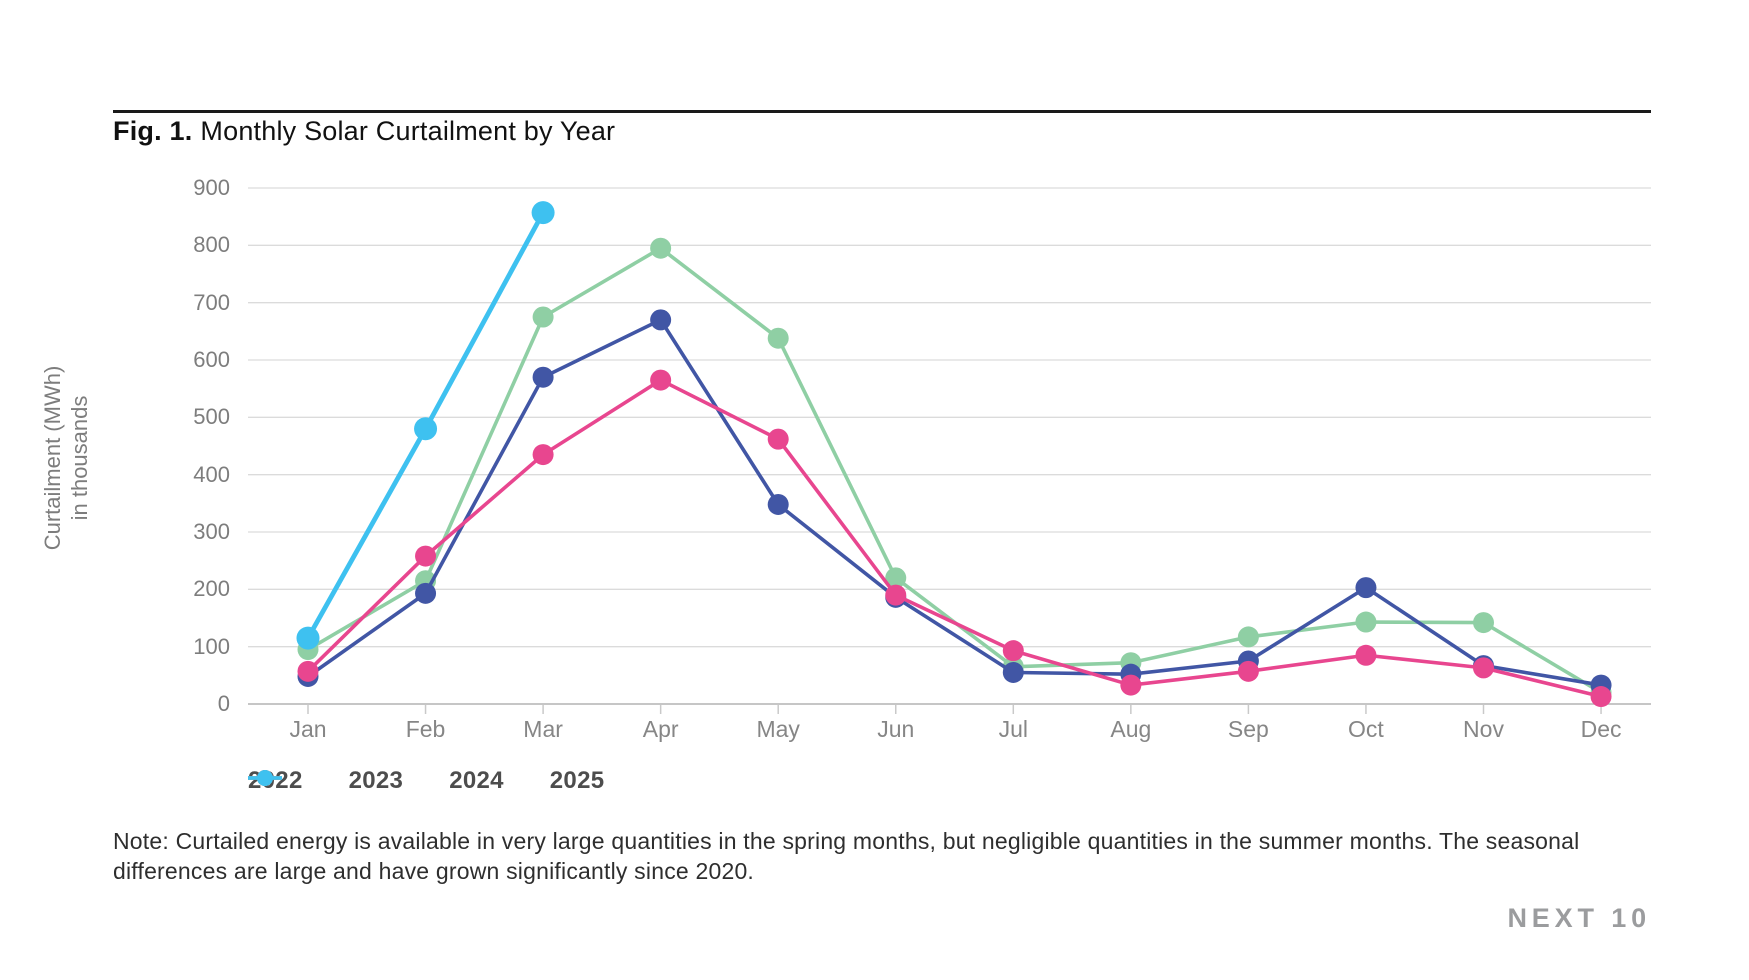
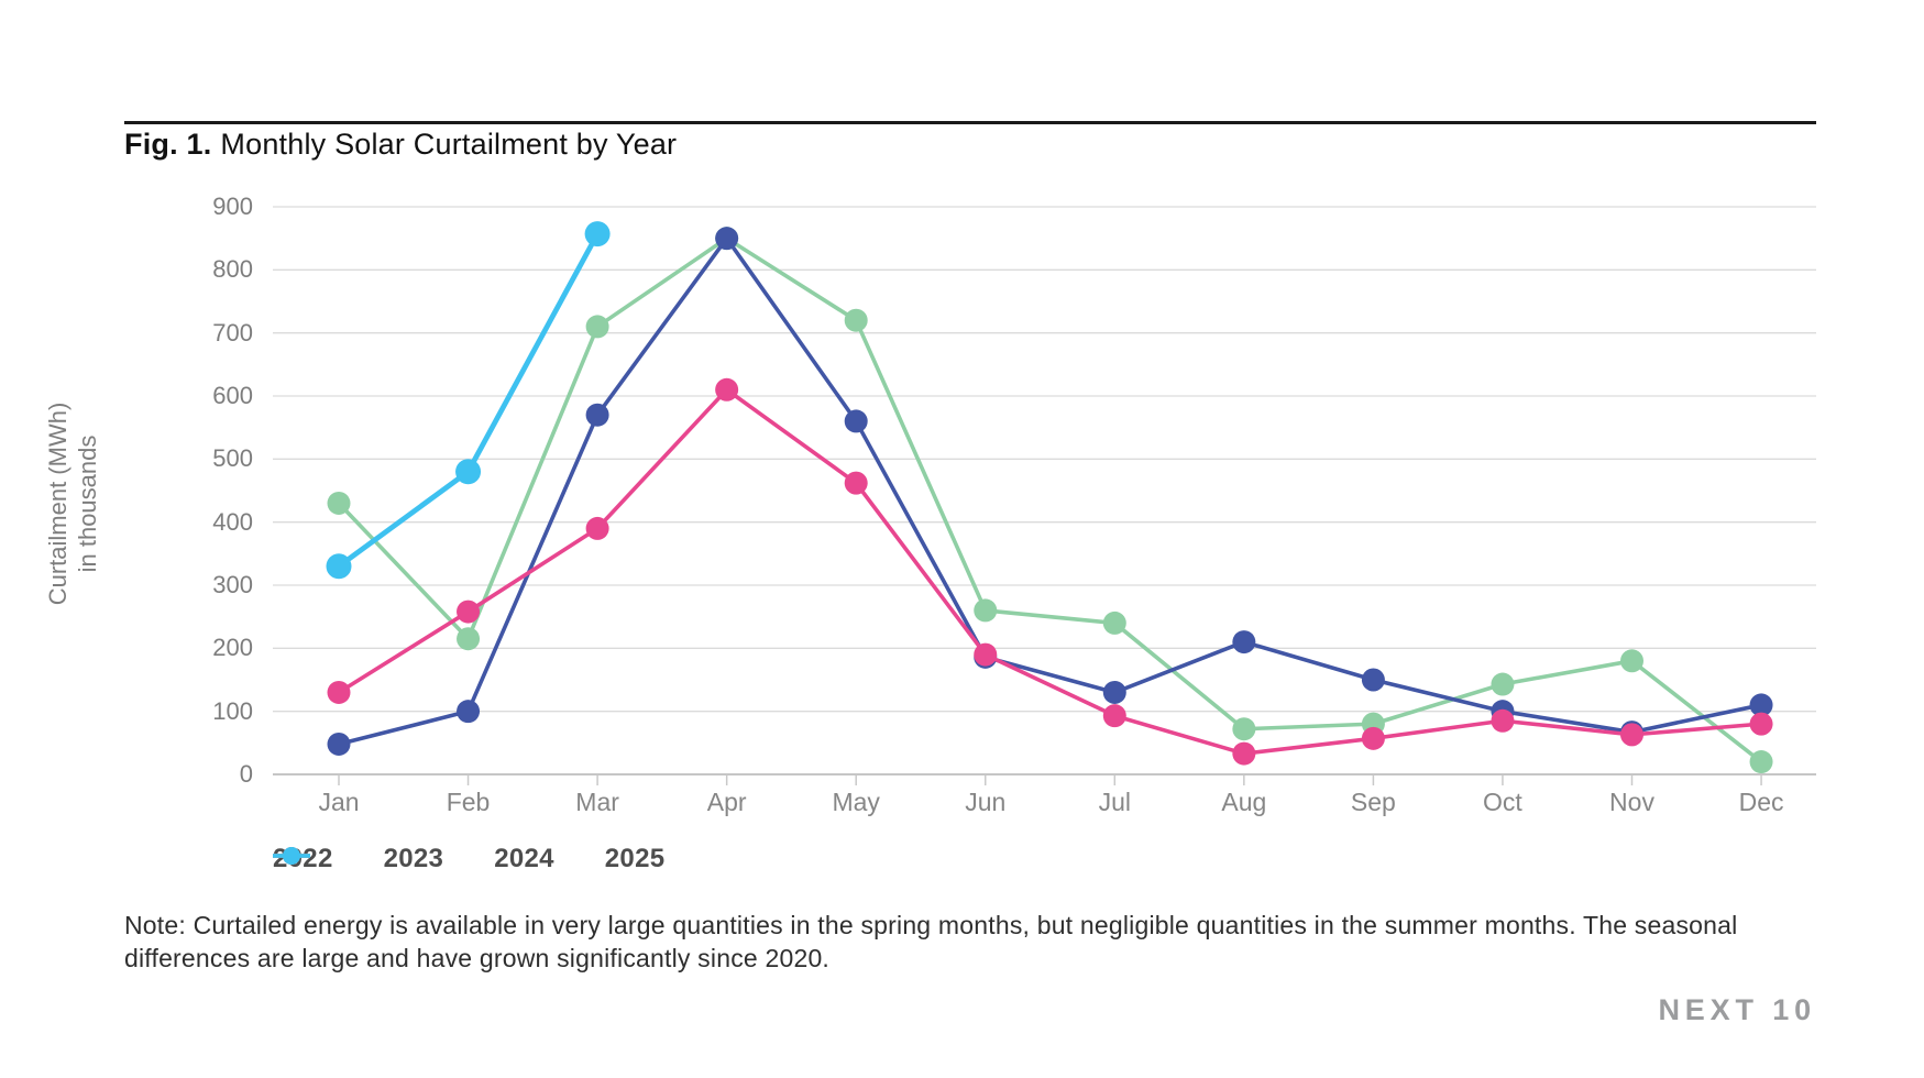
2022/Jan: 60 -> 130
2024/Jan: 100 -> 430
2025/Jan: 120 -> 330
2023/Feb: 190 -> 100
2022/Mar: 440 -> 390
2024/Mar: 680 -> 710
2022/Apr: 560 -> 610
2023/Apr: 670 -> 850
2024/Apr: 800 -> 850
2023/May: 350 -> 560
2024/May: 640 -> 720
2024/Jun: 220 -> 260
2023/Jul: 60 -> 130
2024/Jul: 60 -> 240
2023/Aug: 50 -> 210
2023/Sep: 80 -> 150
2024/Sep: 120 -> 80
2023/Oct: 200 -> 100
2024/Nov: 140 -> 180
2022/Dec: 10 -> 80
2023/Dec: 30 -> 110
